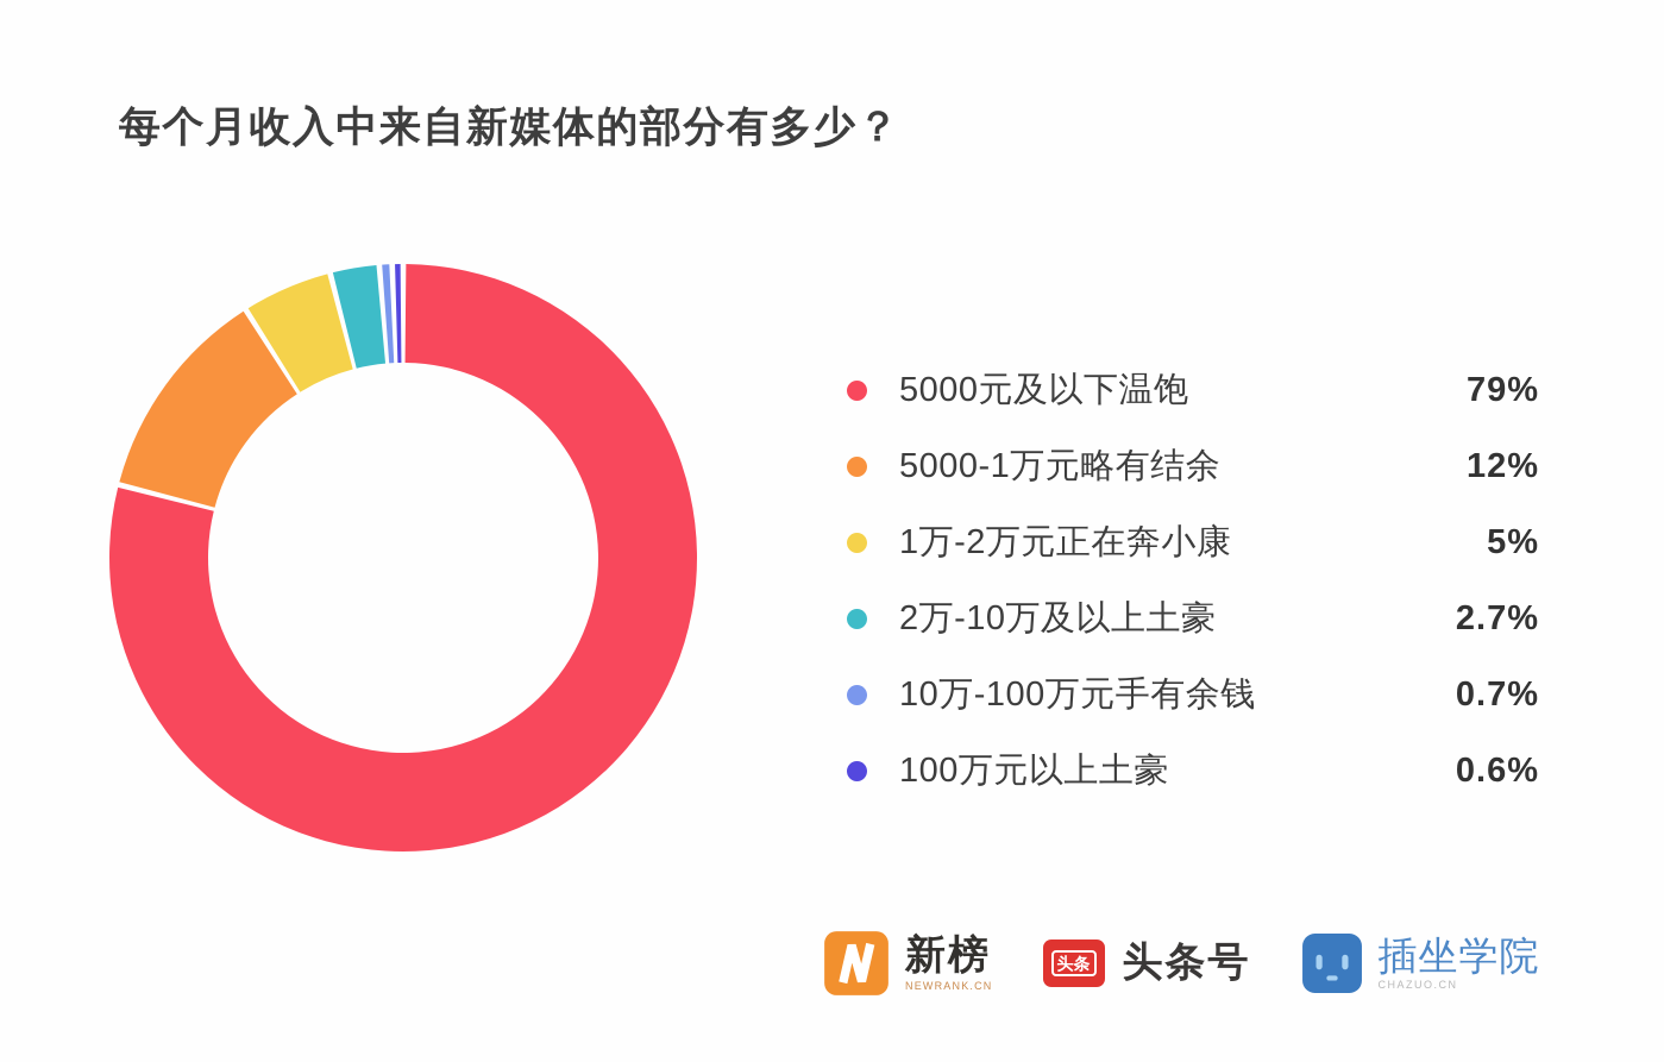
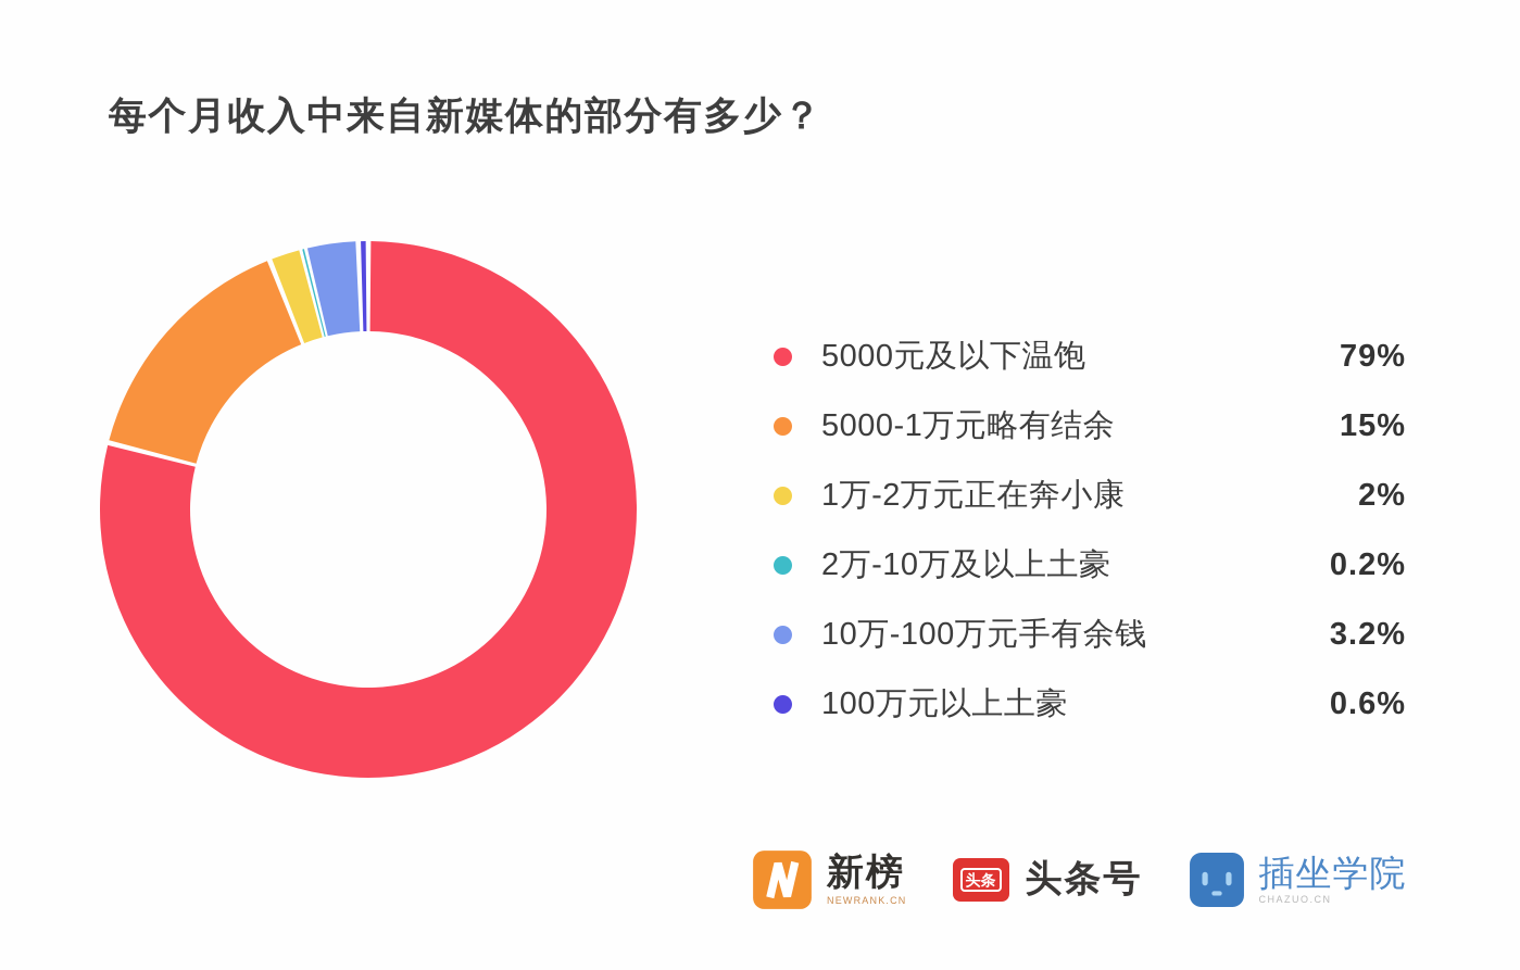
5000-1万元略有结余: 12% -> 15%
1万-2万元正在奔小康: 5% -> 2%
2万-10万及以上土豪: 2.7% -> 0.2%
10万-100万元手有余钱: 0.7% -> 3.2%
